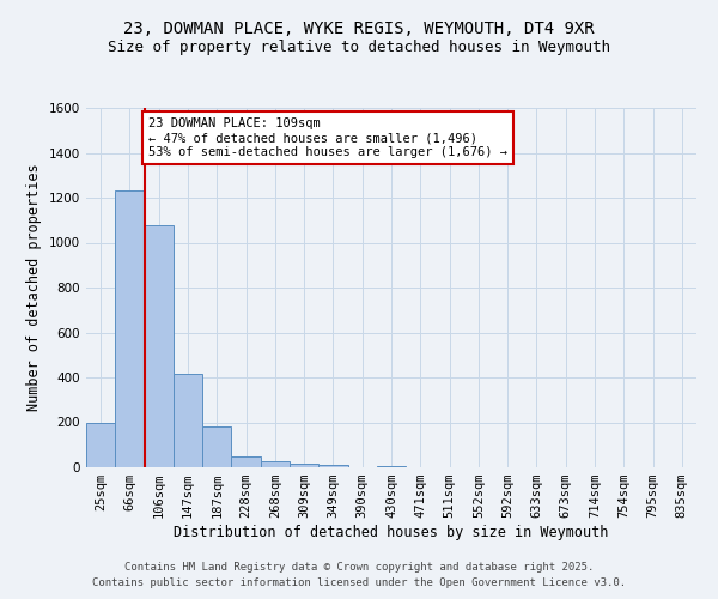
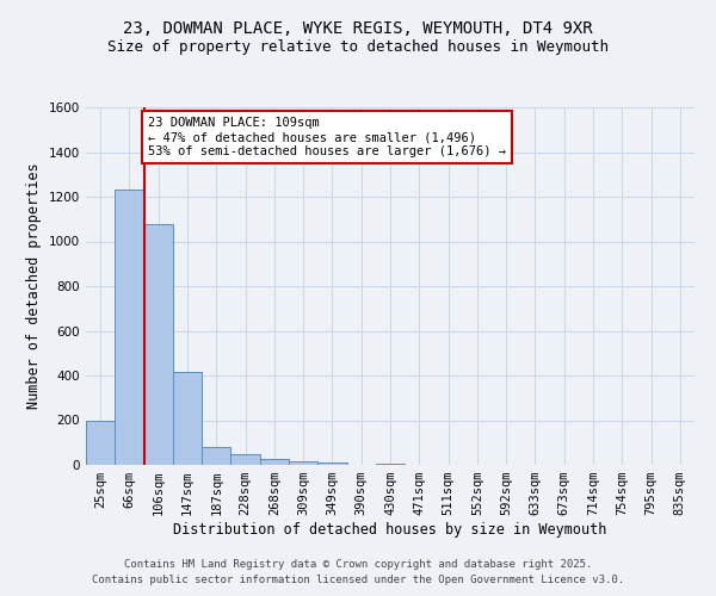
187sqm: 180 -> 80
